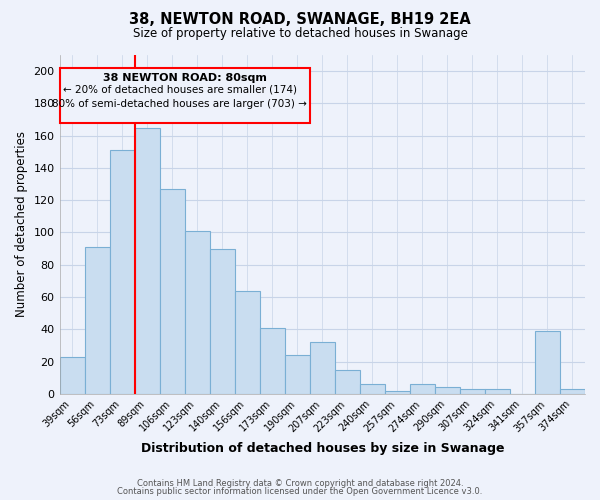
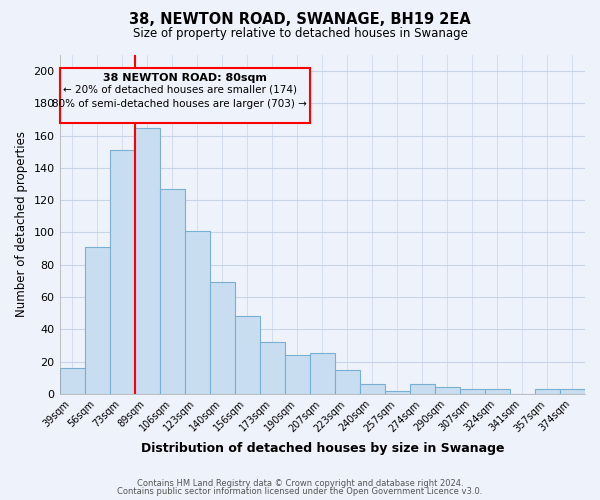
39sqm: 23 -> 16
140sqm: 90 -> 69
156sqm: 64 -> 48
173sqm: 41 -> 32
207sqm: 32 -> 25
357sqm: 39 -> 3
